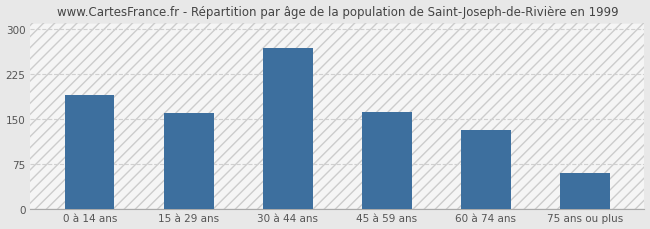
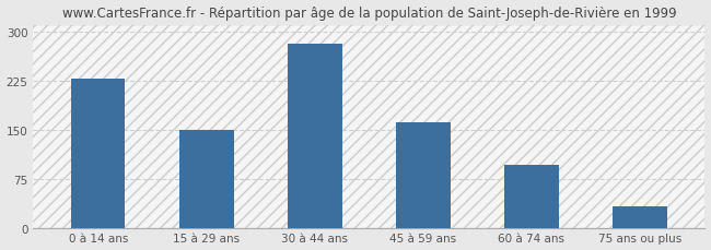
0 à 14 ans: 190 -> 228
15 à 29 ans: 160 -> 149
30 à 44 ans: 268 -> 282
60 à 74 ans: 132 -> 96
75 ans ou plus: 60 -> 33
